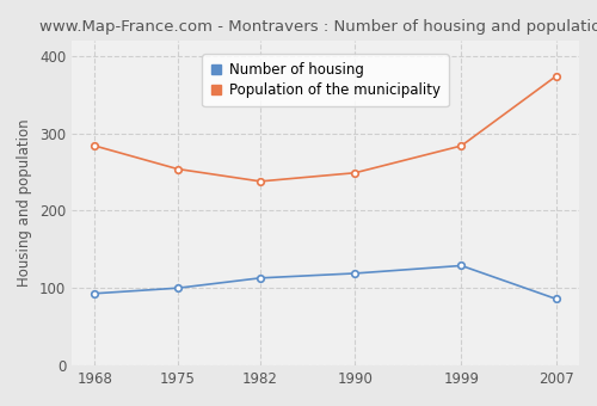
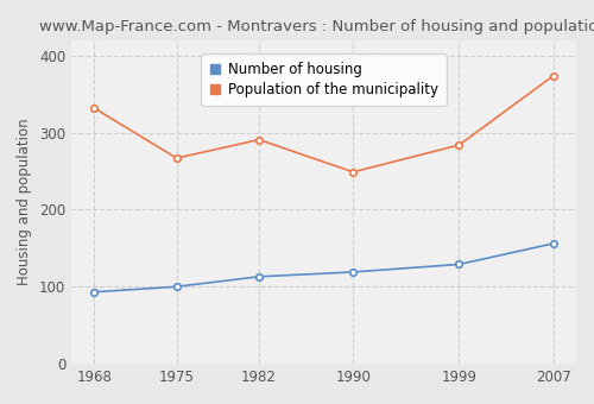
Population of the municipality/1968: 284 -> 332
Population of the municipality/1975: 254 -> 267
Population of the municipality/1982: 238 -> 291
Number of housing/2007: 86 -> 156
